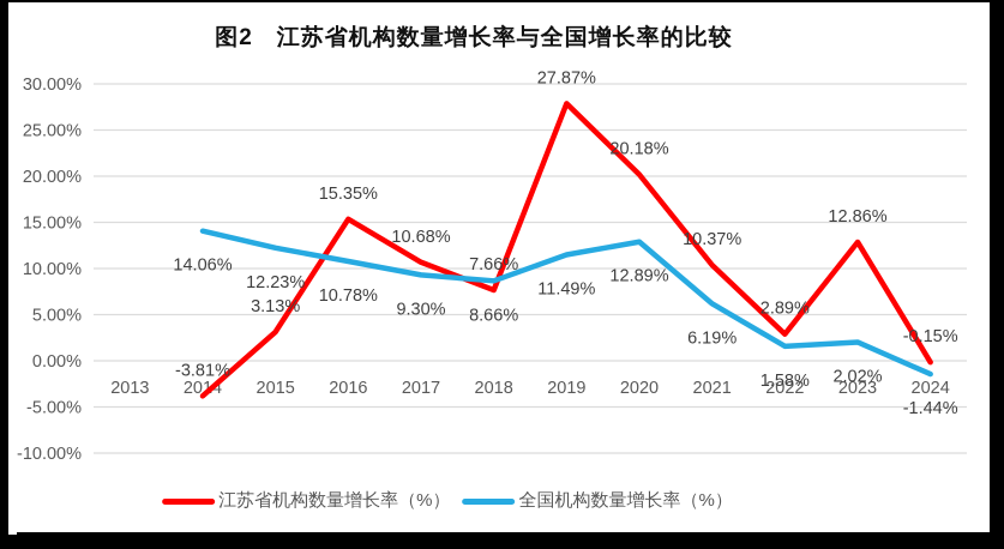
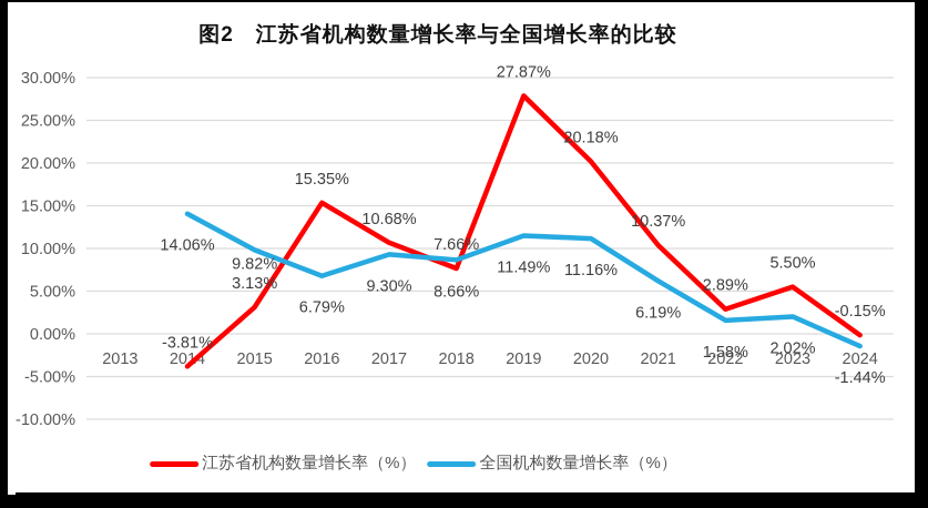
全国机构数量增长率（%）/2015: 12.23% -> 9.82%
全国机构数量增长率（%）/2016: 10.78% -> 6.79%
全国机构数量增长率（%）/2020: 12.89% -> 11.16%
江苏省机构数量增长率（%）/2023: 12.86% -> 5.50%
